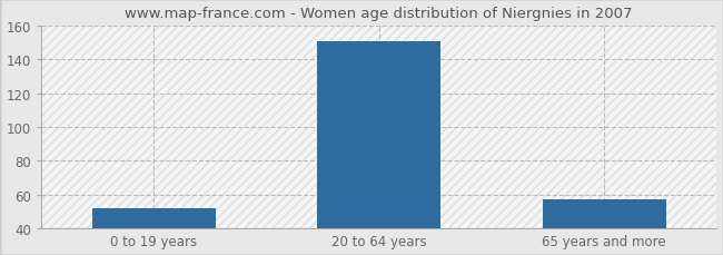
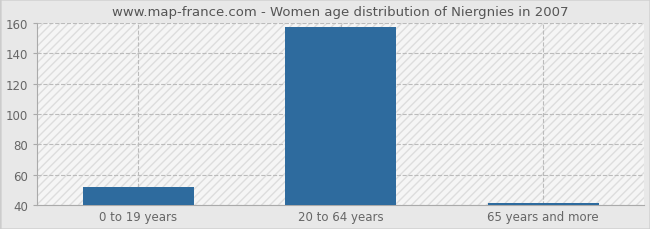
20 to 64 years: 151 -> 157
65 years and more: 57 -> 41
